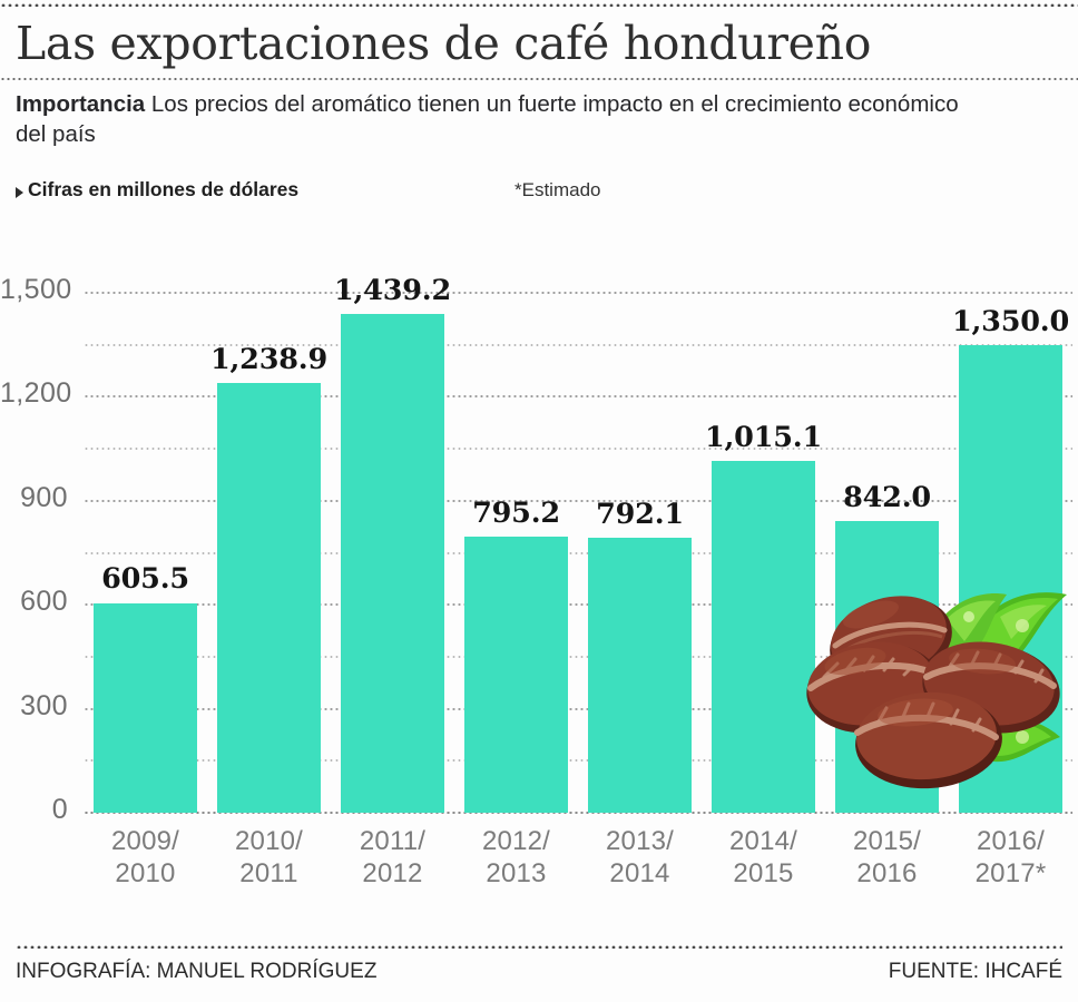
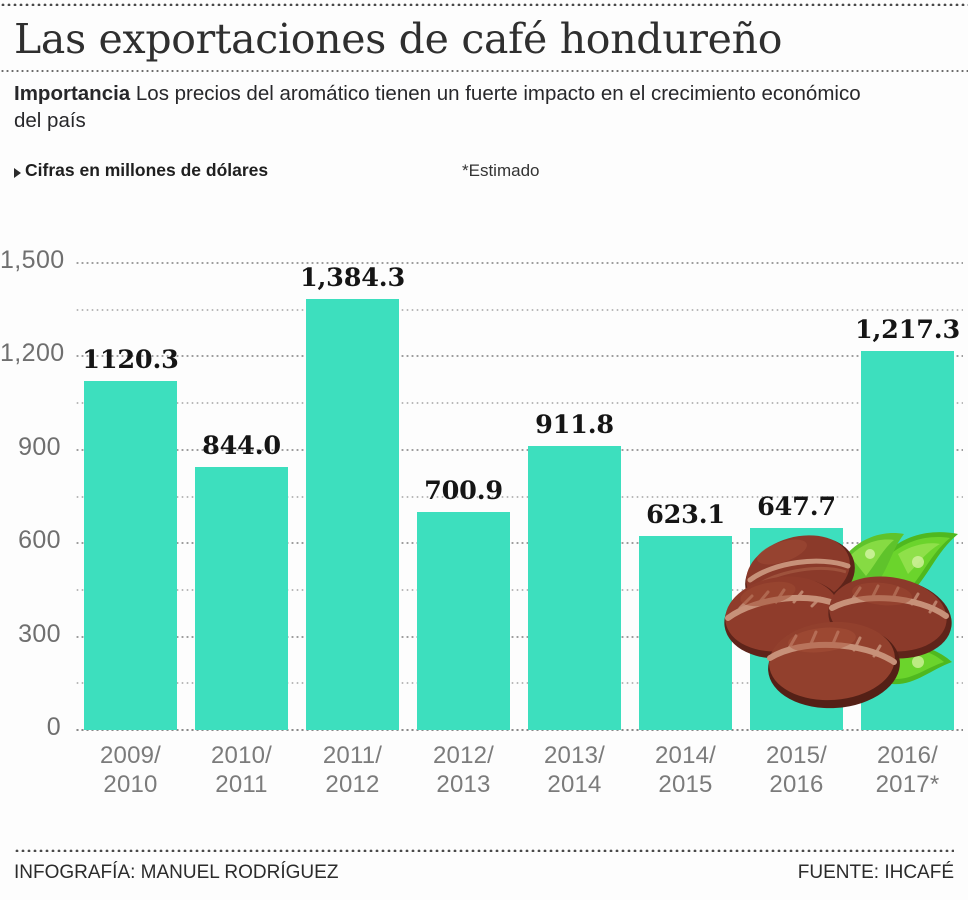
2009/ 2010: 605.5 -> 1120.3
2010/ 2011: 1,238.9 -> 844.0
2011/ 2012: 1,439.2 -> 1,384.3
2012/ 2013: 795.2 -> 700.9
2013/ 2014: 792.1 -> 911.8
2014/ 2015: 1,015.1 -> 623.1
2015/ 2016: 842.0 -> 647.7
2016/ 2017*: 1,350.0 -> 1,217.3
